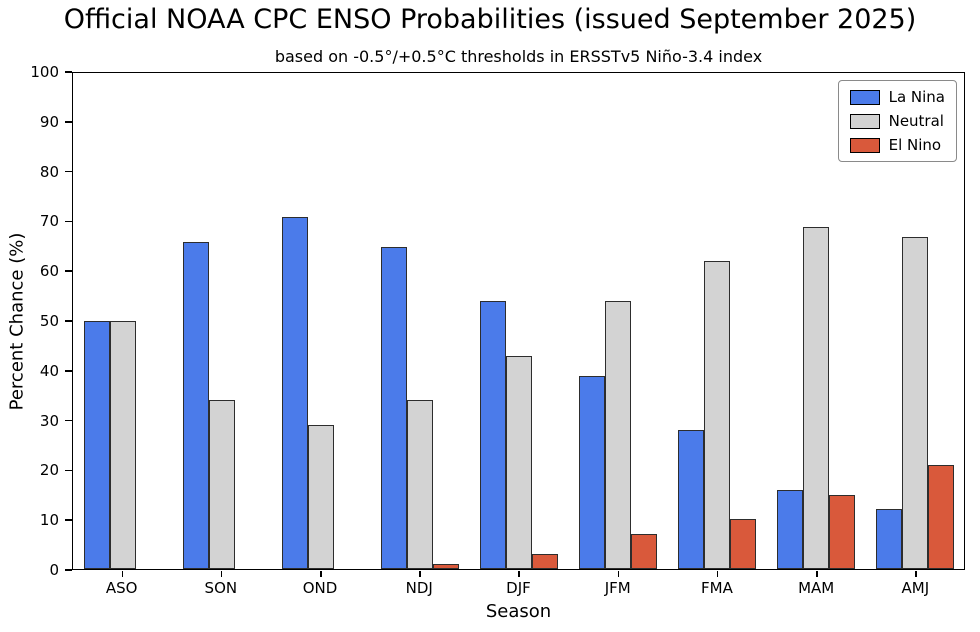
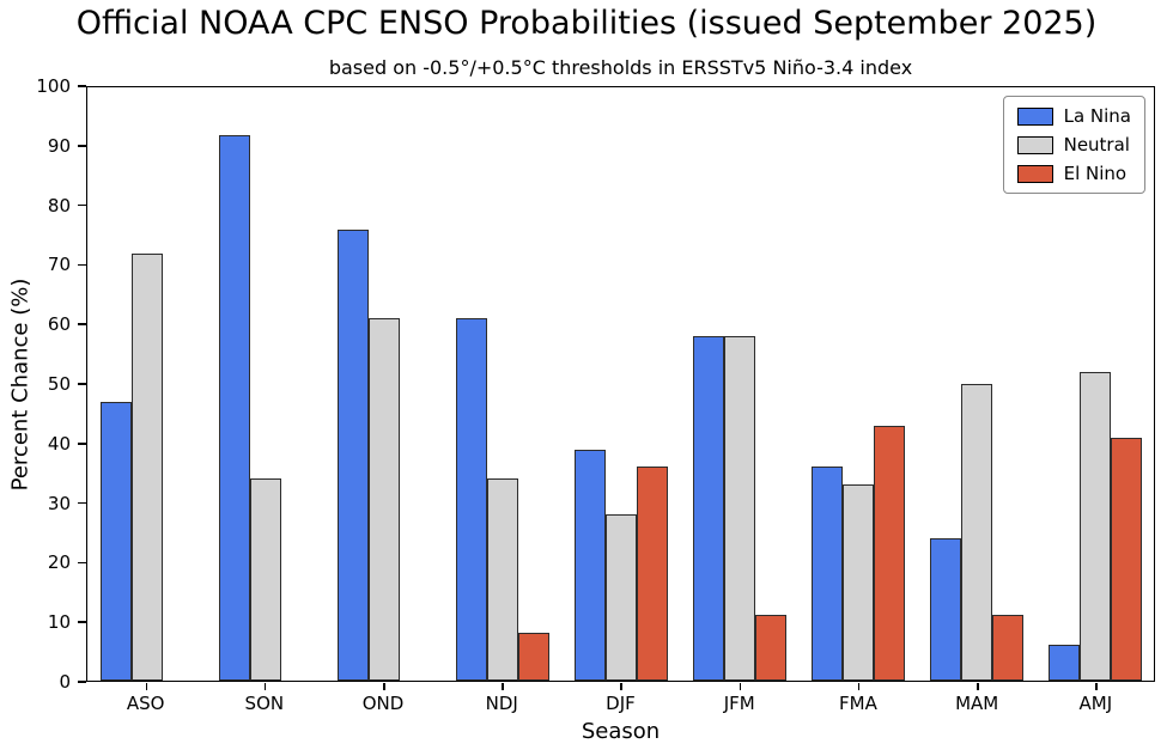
La Nina/ASO: 50 -> 47
Neutral/ASO: 50 -> 72
La Nina/SON: 66 -> 92
La Nina/OND: 71 -> 76
Neutral/OND: 29 -> 61
La Nina/NDJ: 65 -> 61
El Nino/NDJ: 1 -> 8
La Nina/DJF: 54 -> 39
Neutral/DJF: 43 -> 28
El Nino/DJF: 3 -> 36
La Nina/JFM: 39 -> 58
Neutral/JFM: 54 -> 58
El Nino/JFM: 7 -> 11
La Nina/FMA: 28 -> 36
Neutral/FMA: 62 -> 33
El Nino/FMA: 10 -> 43
La Nina/MAM: 16 -> 24
Neutral/MAM: 69 -> 50
El Nino/MAM: 15 -> 11
La Nina/AMJ: 12 -> 6
Neutral/AMJ: 67 -> 52
El Nino/AMJ: 21 -> 41
